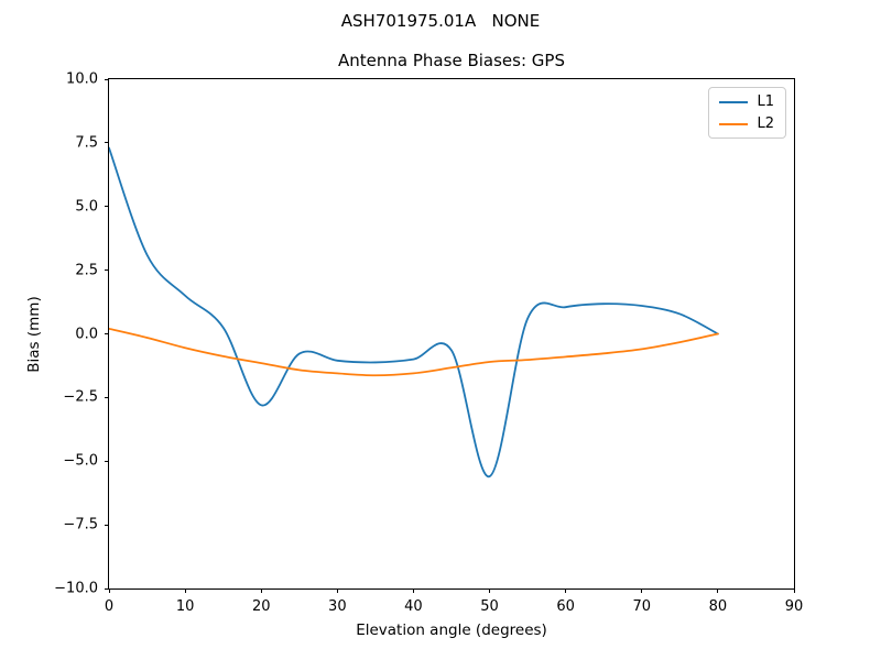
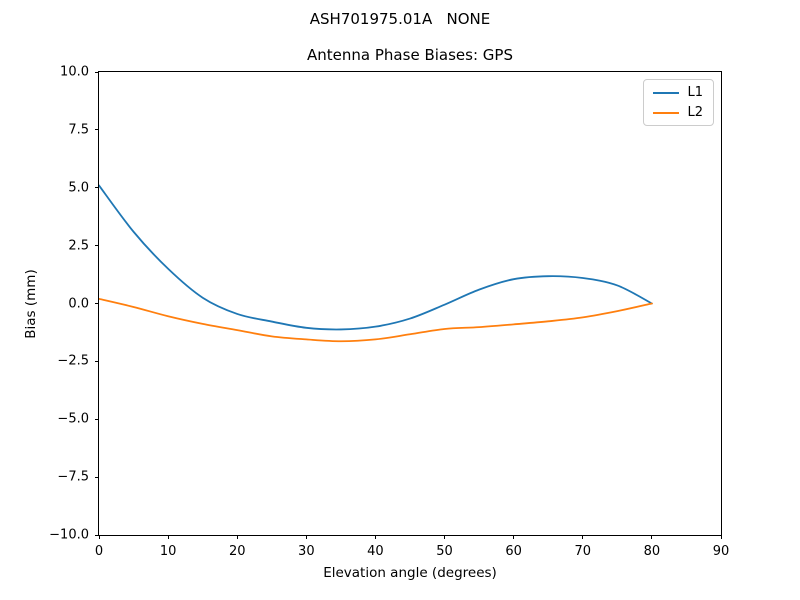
L1/0: 7.3 -> 5.1
L1/20: -2.8 -> -0.5
L1/50: -5.6 -> -0.1
